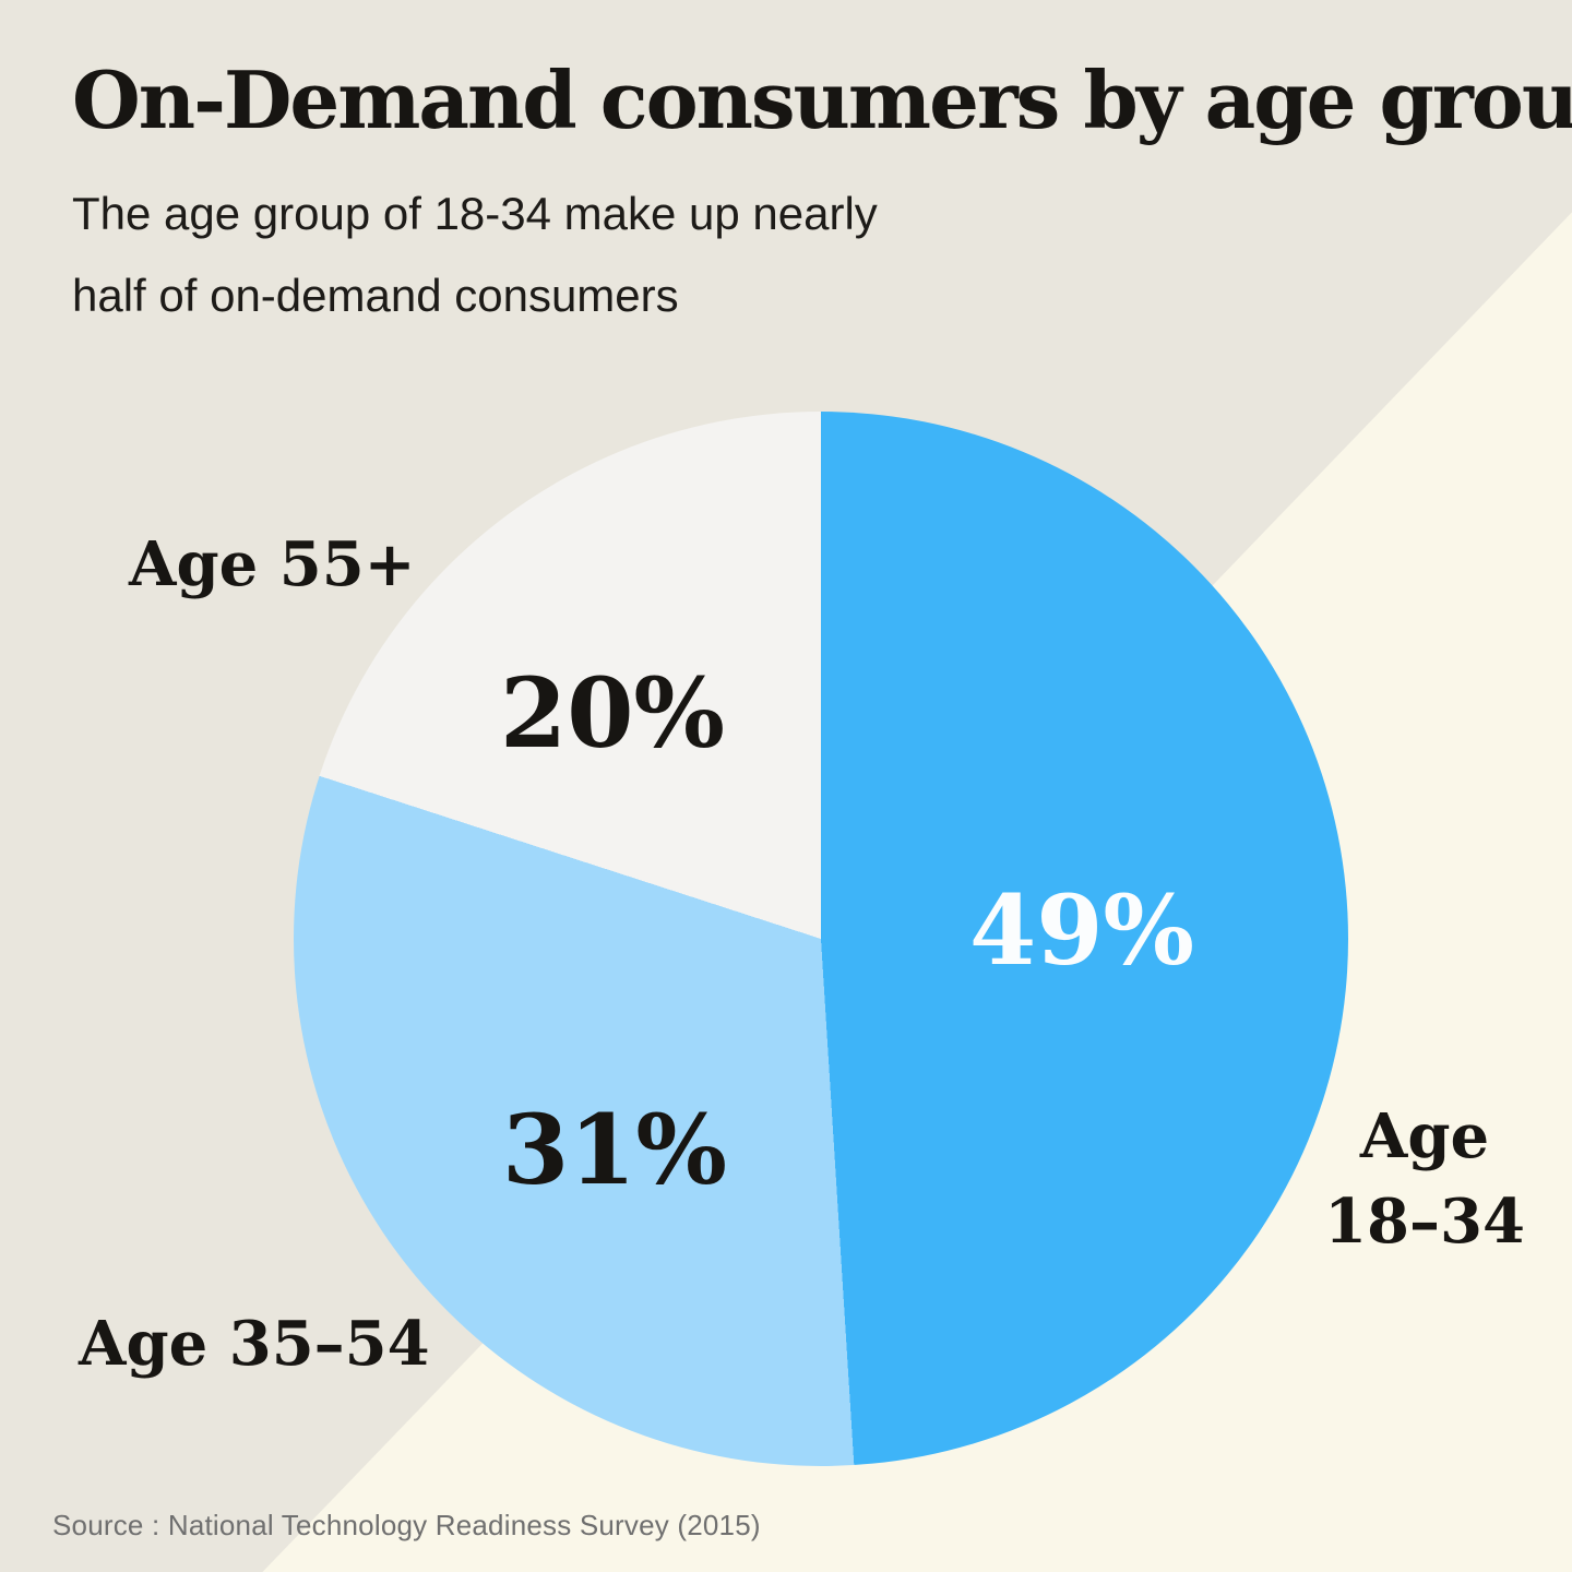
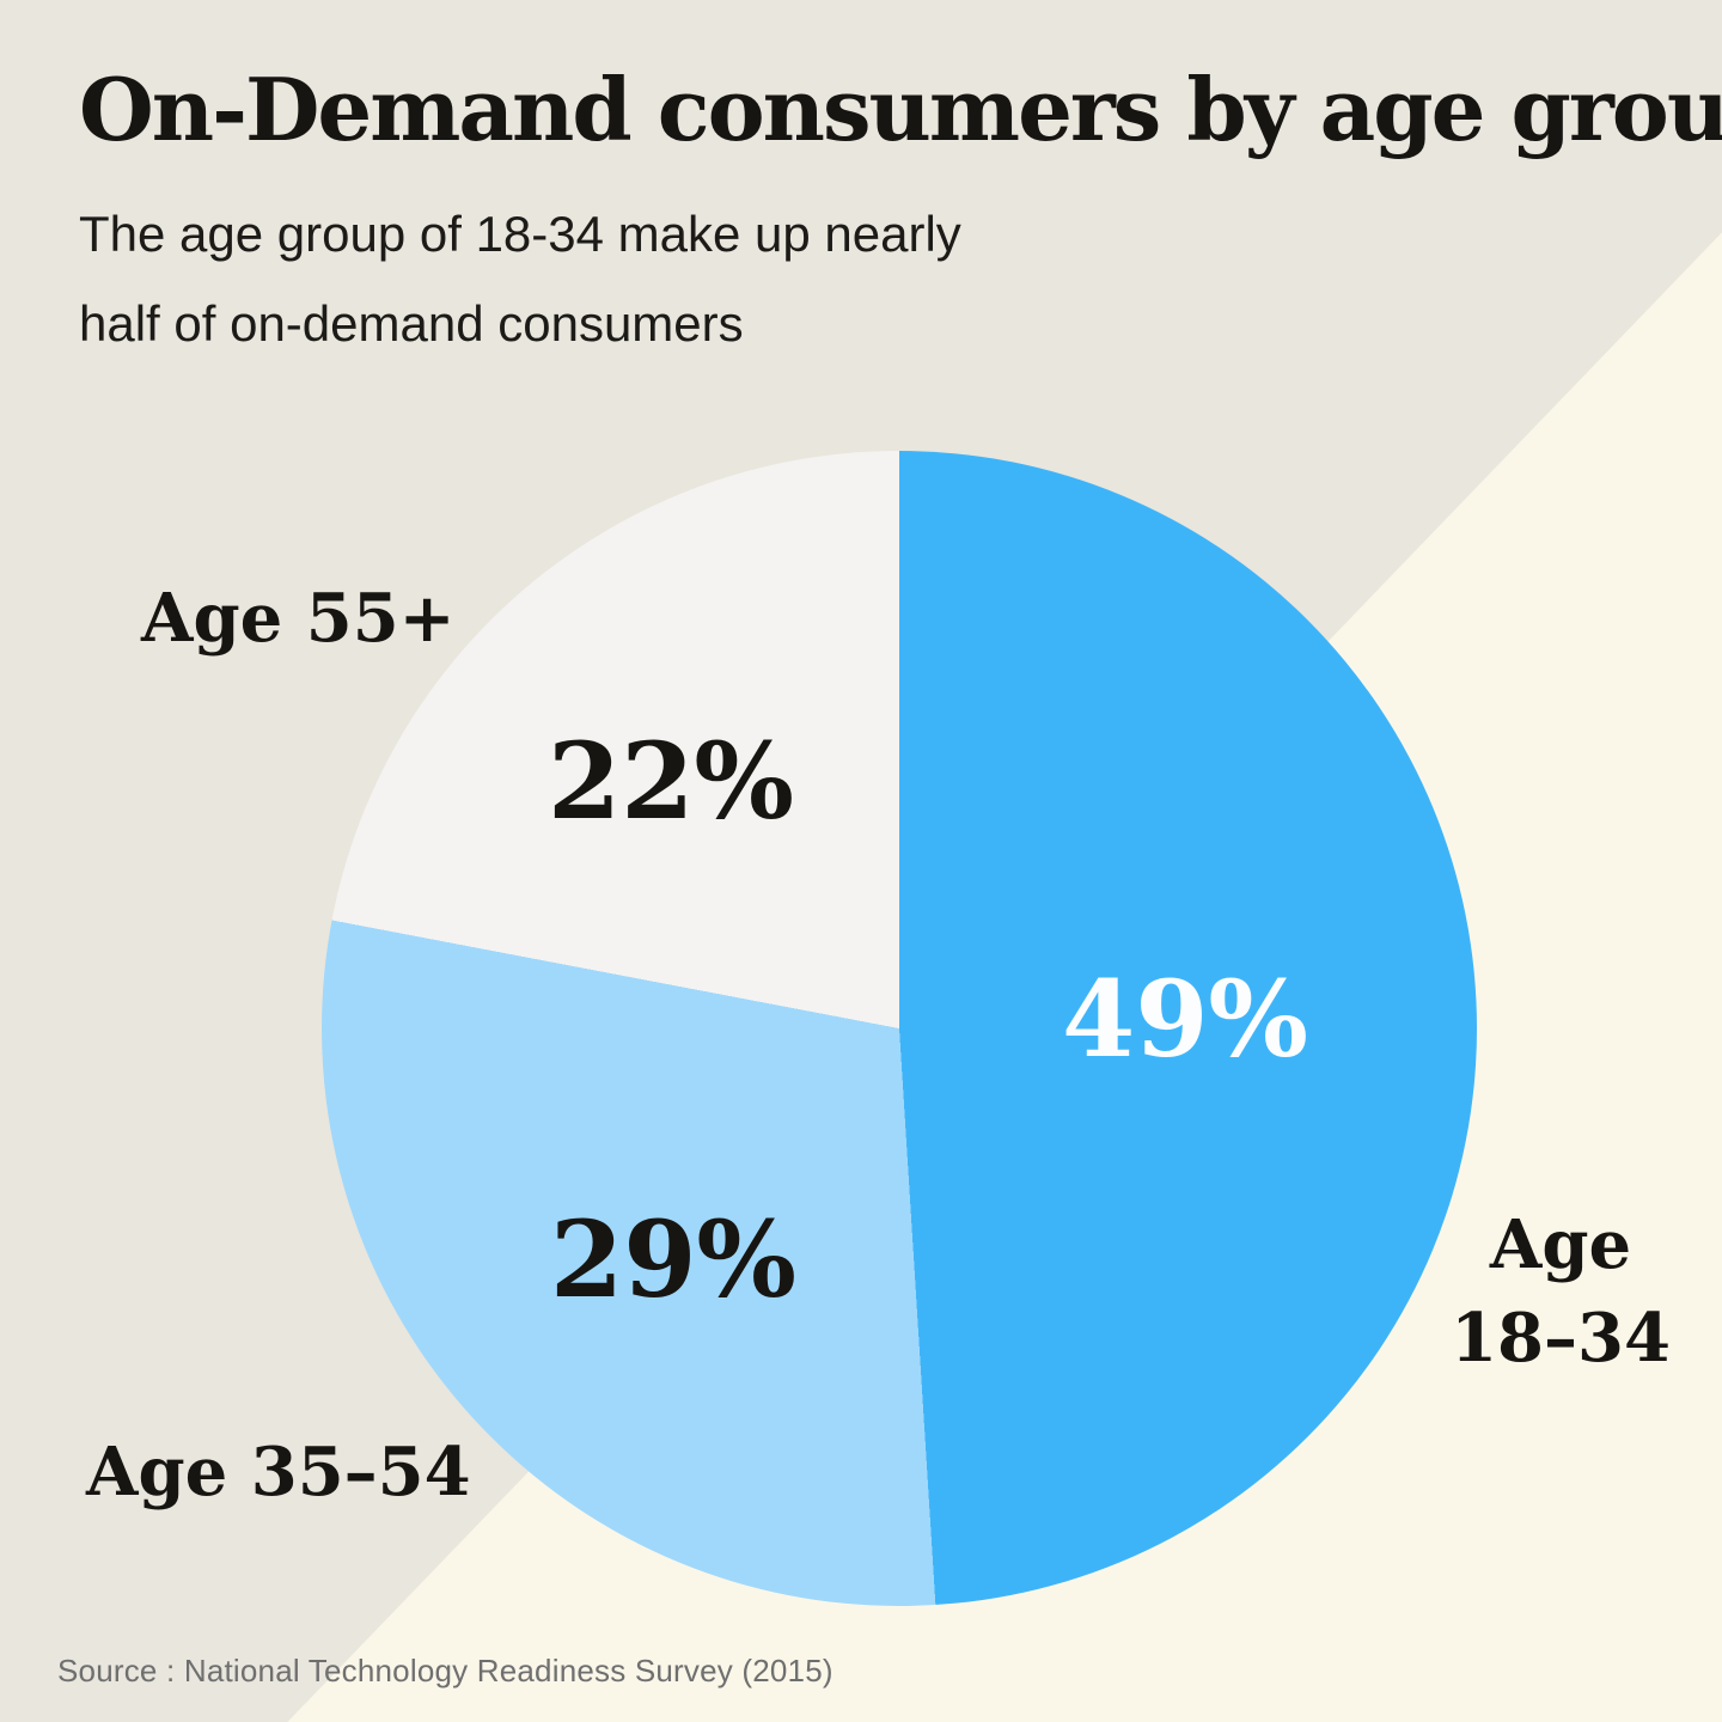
Age 35–54: 31% -> 29%
Age 55+: 20% -> 22%
